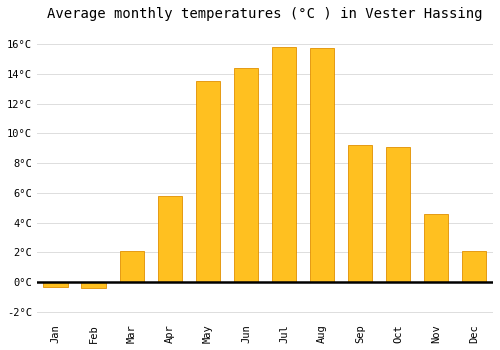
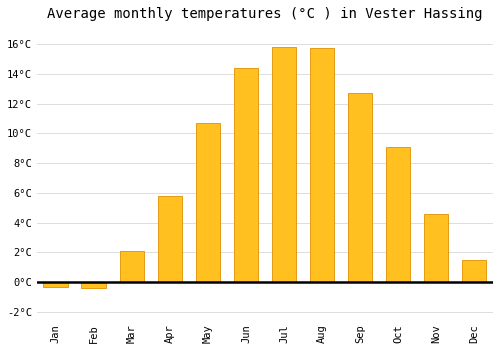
May: 13.5°C -> 10.7°C
Sep: 9.2°C -> 12.7°C
Dec: 2.1°C -> 1.5°C
